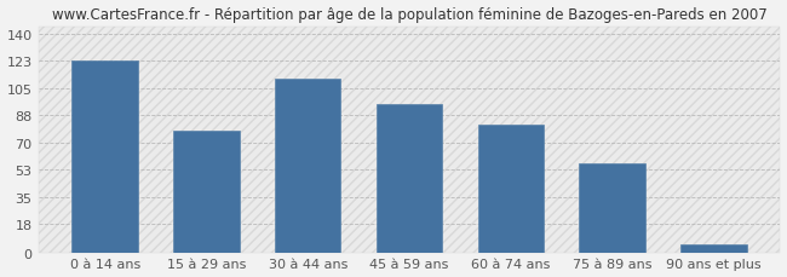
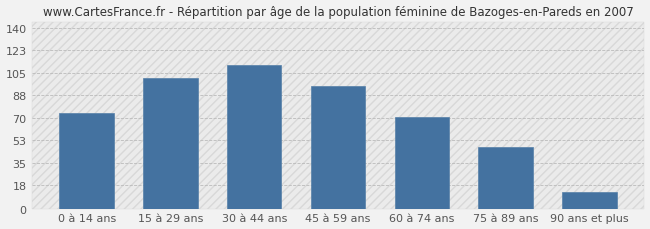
0 à 14 ans: 123 -> 74
15 à 29 ans: 78 -> 101
60 à 74 ans: 82 -> 71
75 à 89 ans: 57 -> 48
90 ans et plus: 5 -> 13
